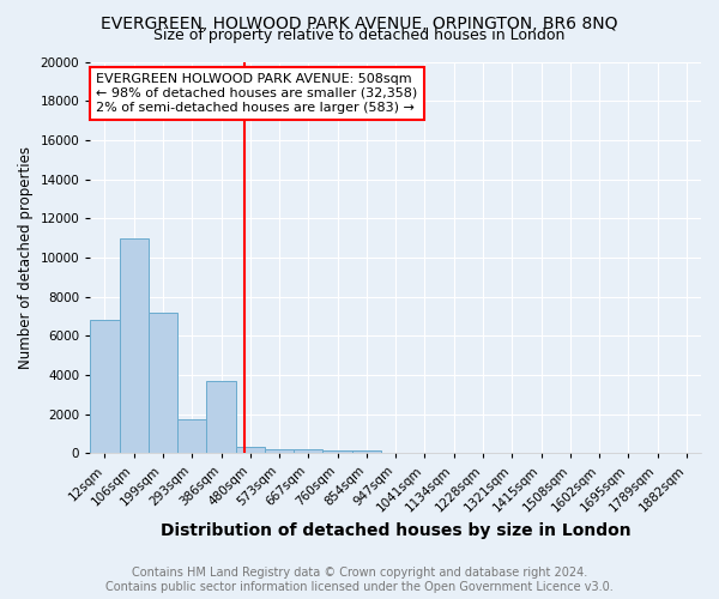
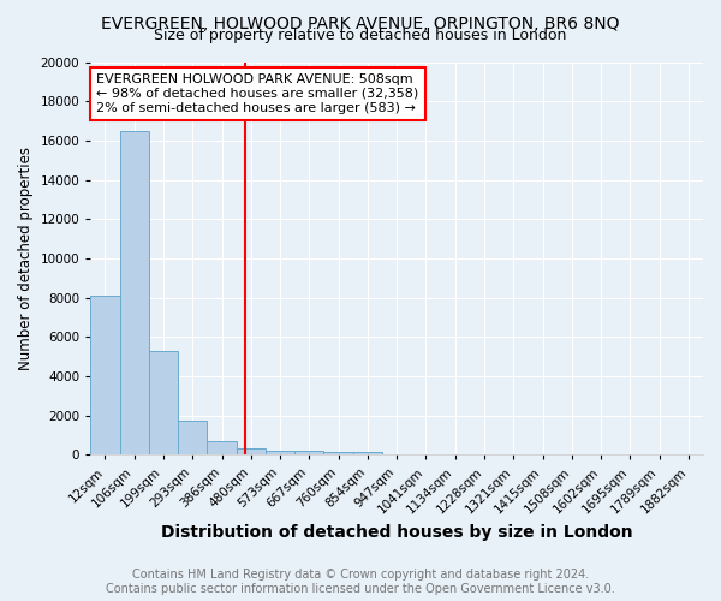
12sqm: 6800 -> 8100
106sqm: 11000 -> 16500
199sqm: 7200 -> 5300
386sqm: 3700 -> 700
